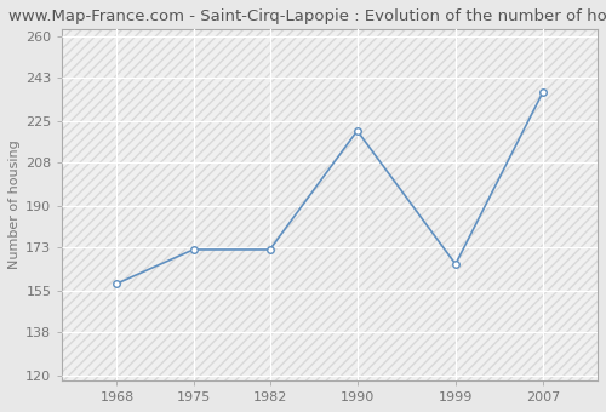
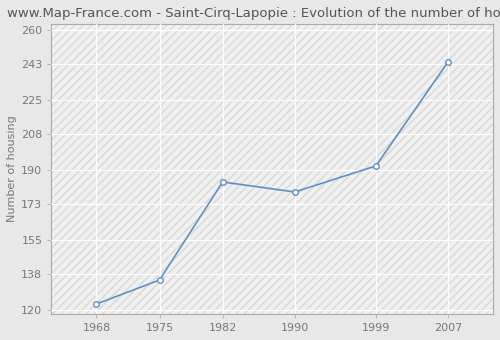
1968: 158 -> 123
1975: 172 -> 135
1982: 172 -> 184
1990: 221 -> 179
1999: 166 -> 192
2007: 237 -> 244
